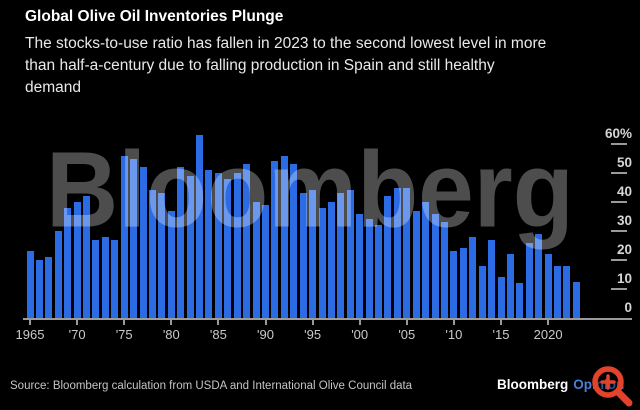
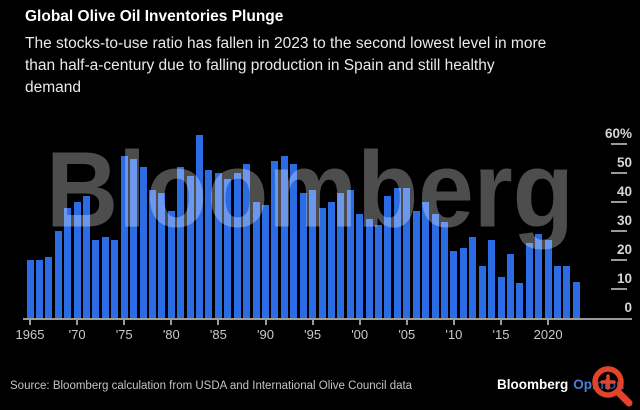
1965: 23% -> 20%
2020: 22% -> 27%
